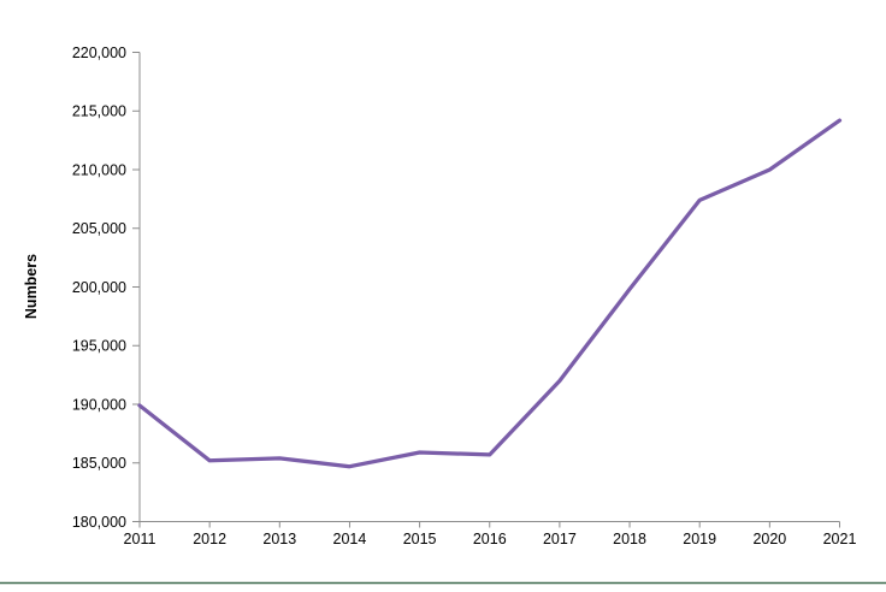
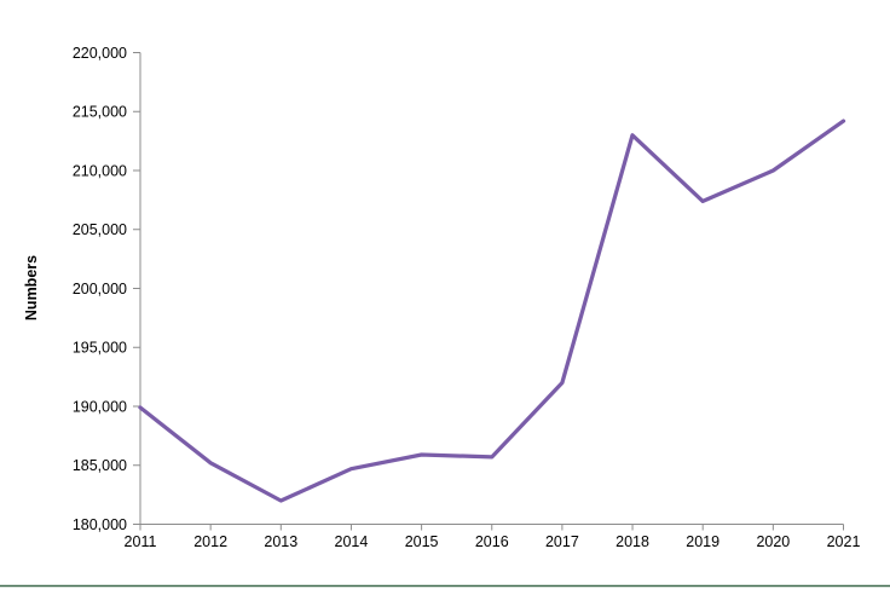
2013: 185000 -> 182000
2018: 200000 -> 213000
